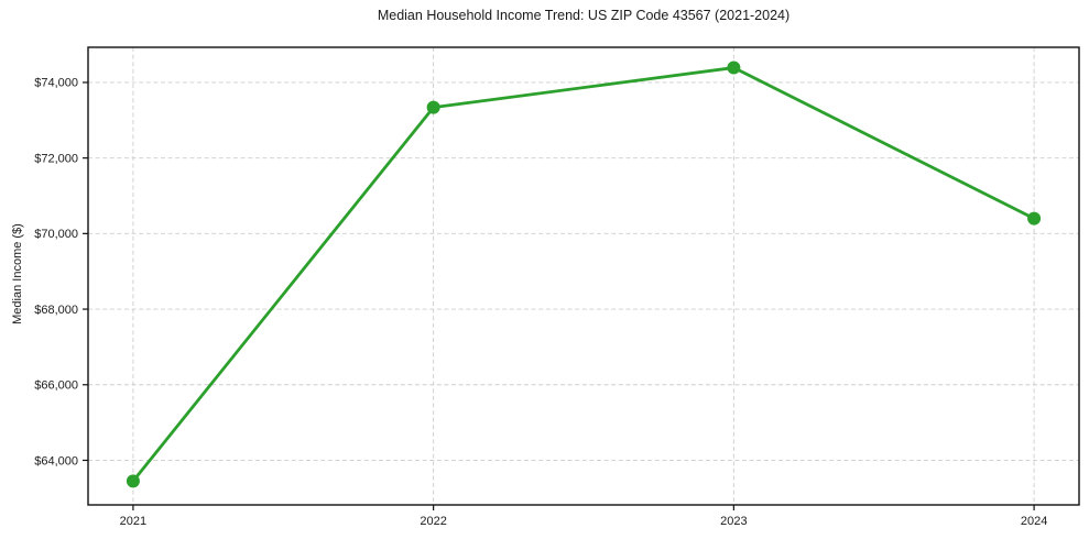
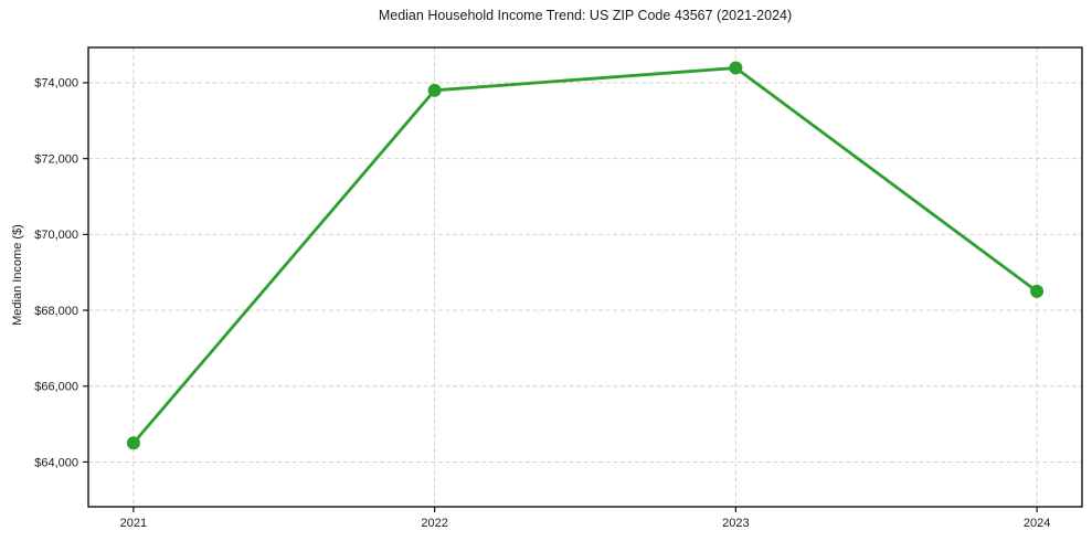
2021: $63400 -> $64500
2022: $73300 -> $73800
2024: $70400 -> $68500
